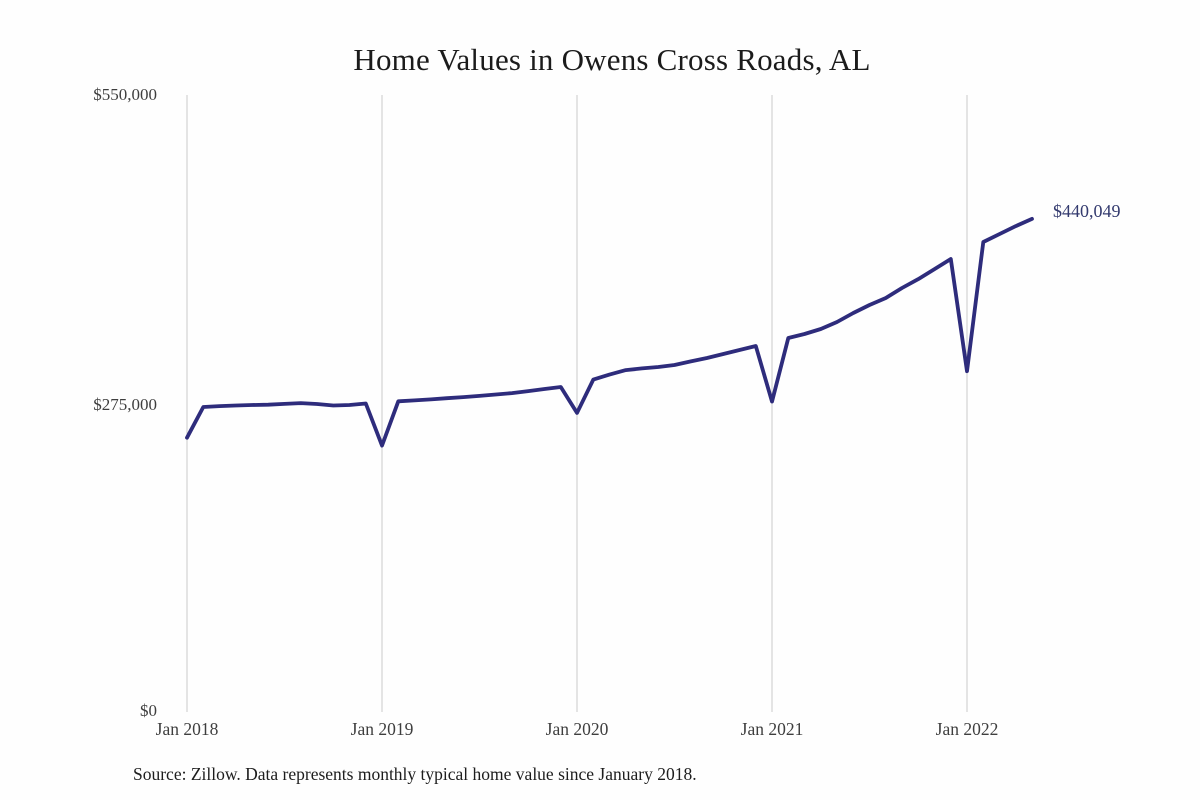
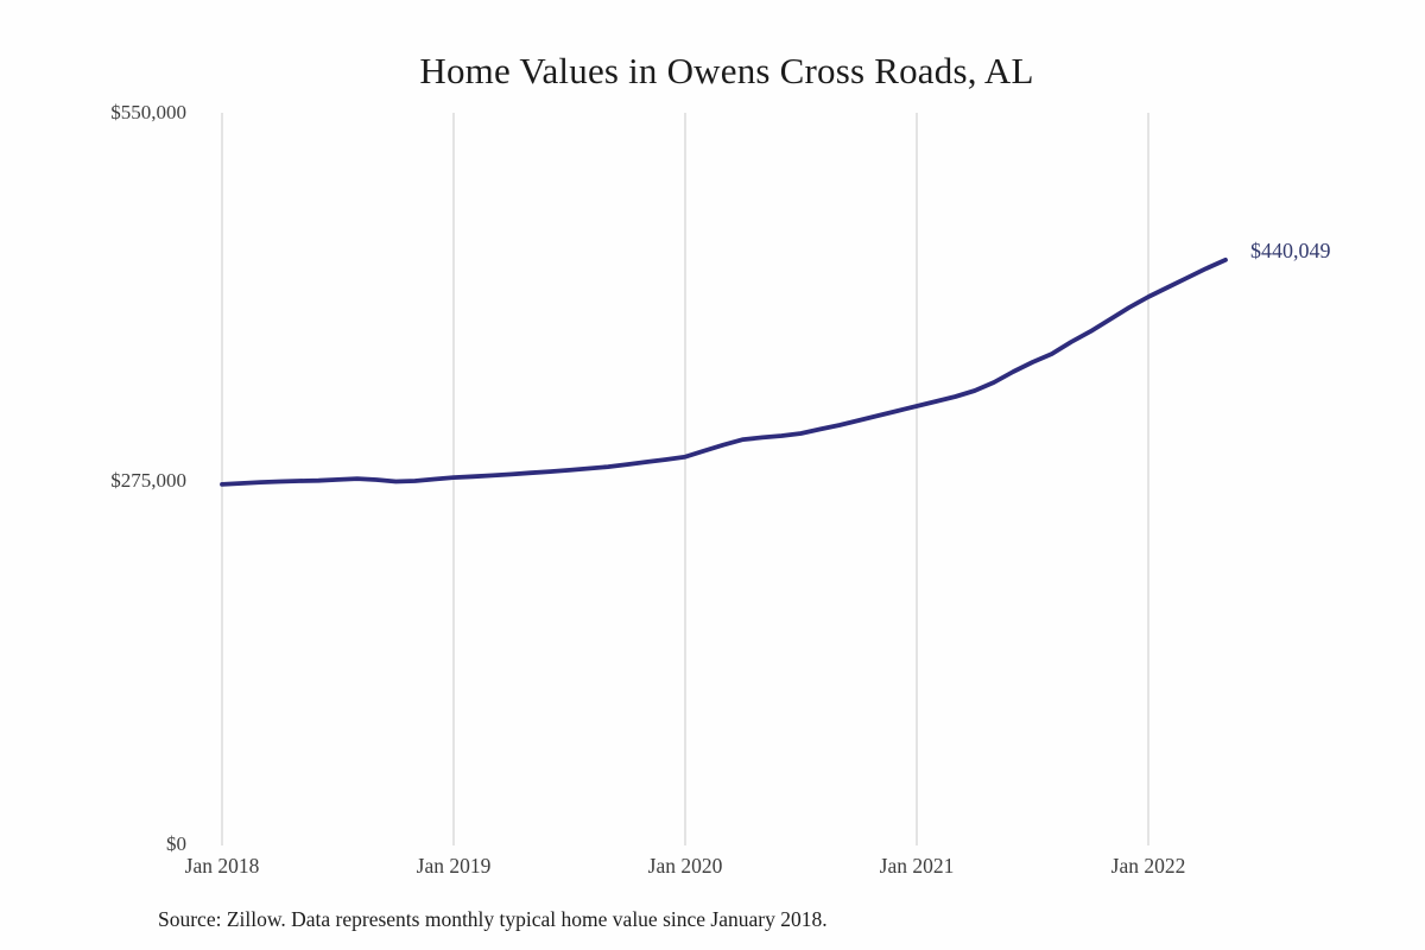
Jan 2018: $246000 -> $272000
Jan 2019: $239000 -> $278000
Jan 2020: $268000 -> $293000
Jan 2021: $278000 -> $331000
Jan 2022: $305000 -> $412000
